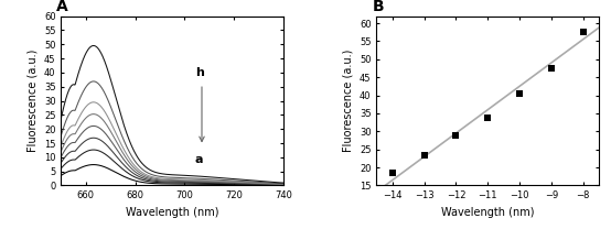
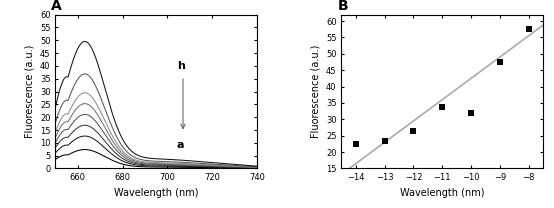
−14: 18.5 -> 22.5
−12: 29.0 -> 26.5
−10: 40.5 -> 32.0
